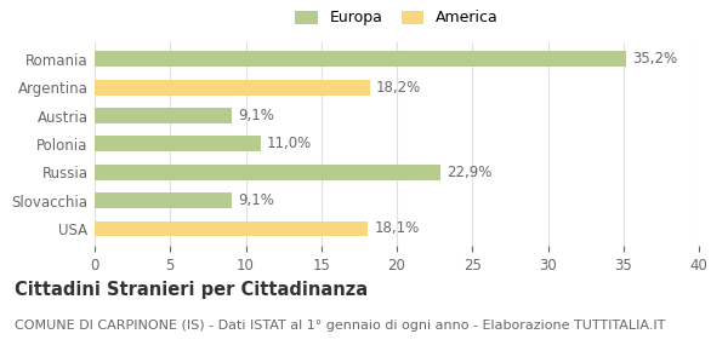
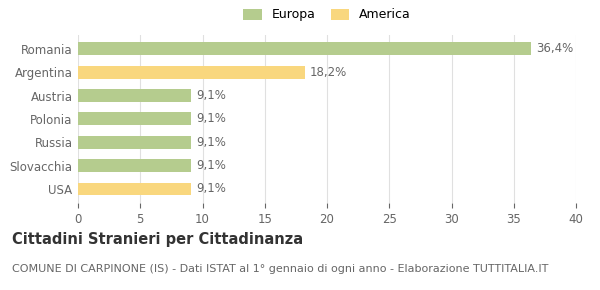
Romania: 35,2% -> 36,4%
Polonia: 11,0% -> 9,1%
Russia: 22,9% -> 9,1%
USA: 18,1% -> 9,1%
